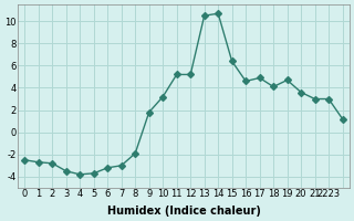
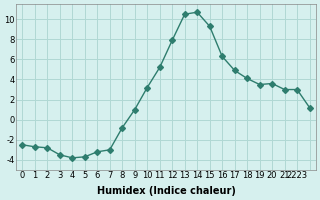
8: -1.9 -> -0.8
9: 1.8 -> 1.0
12: 5.2 -> 7.9
15: 6.4 -> 9.3
16: 4.6 -> 6.3
19: 4.7 -> 3.5
